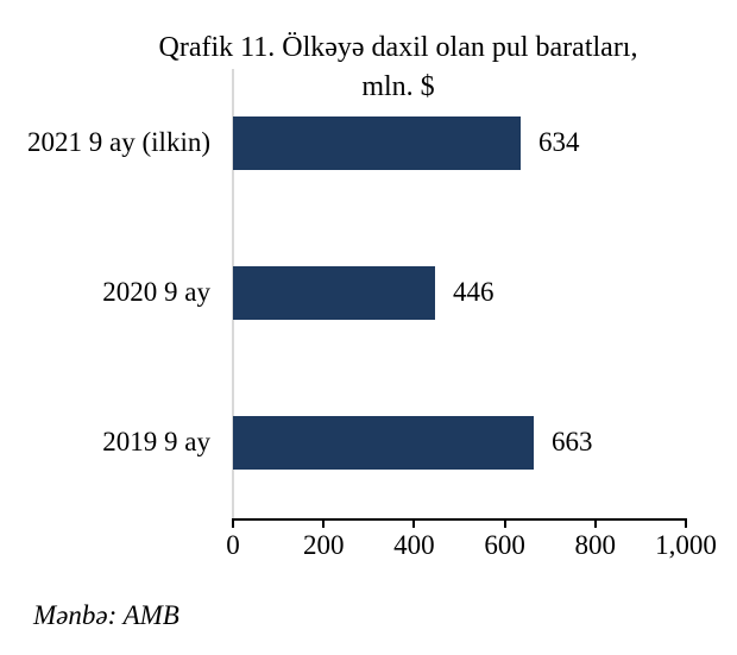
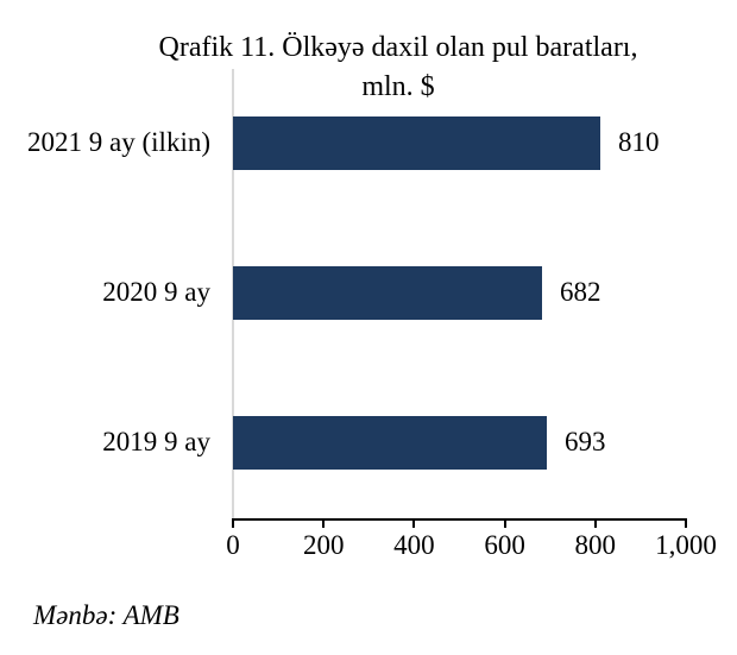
2021 9 ay (ilkin): 634 -> 810
2020 9 ay: 446 -> 682
2019 9 ay: 663 -> 693
